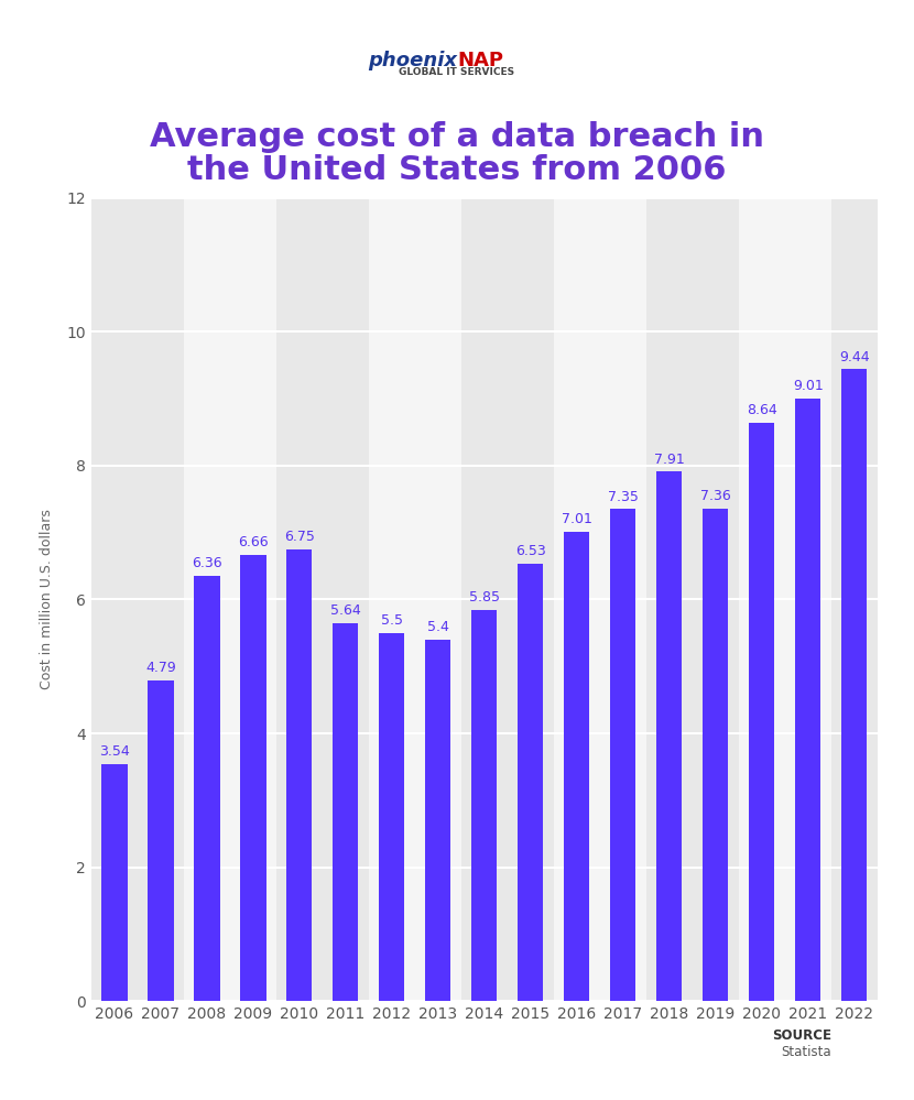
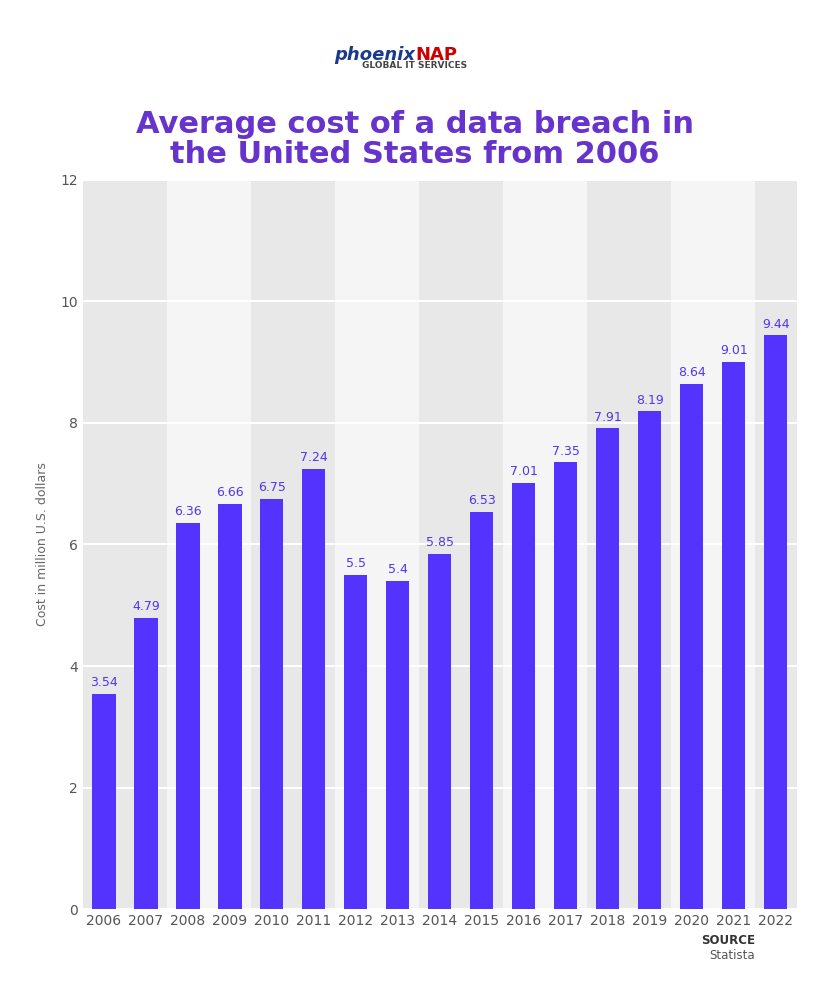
2011: 5.64 -> 7.24
2019: 7.36 -> 8.19
